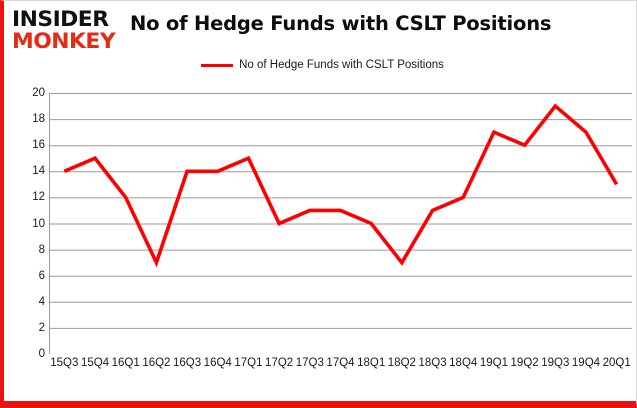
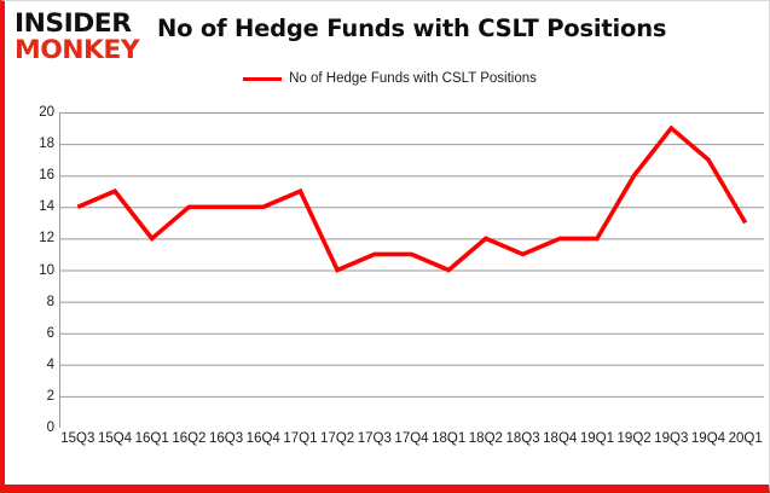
16Q2: 7 -> 14
18Q2: 7 -> 12
19Q1: 17 -> 12
